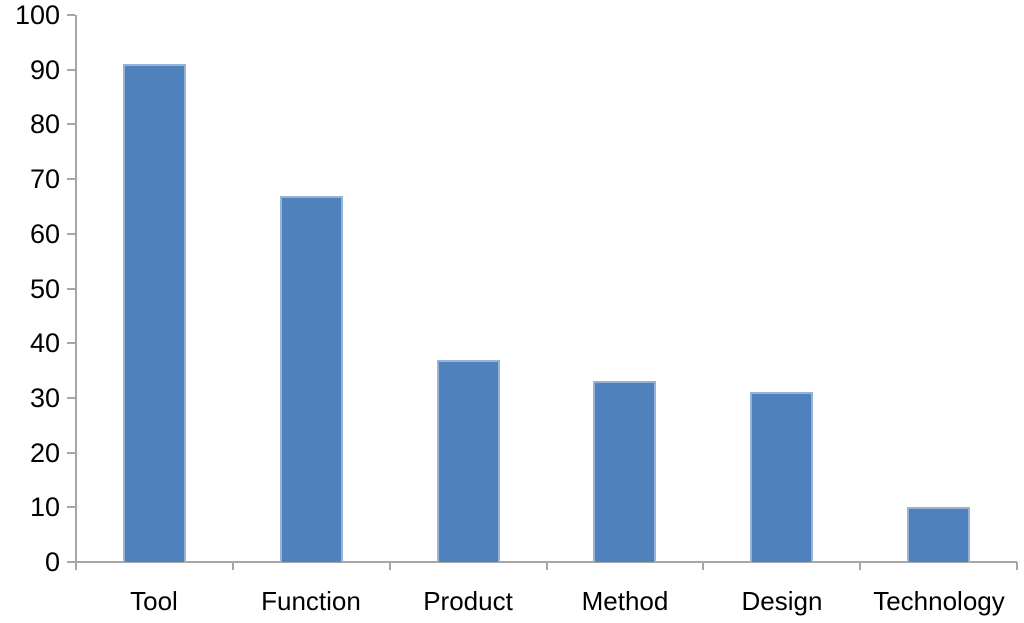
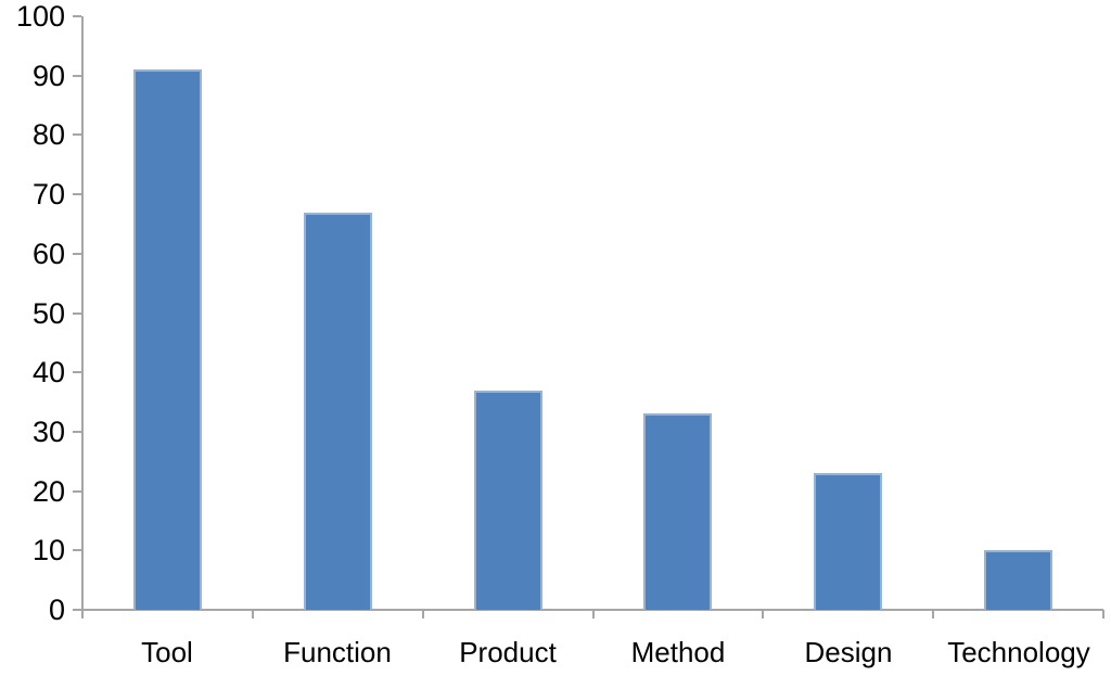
Design: 31 -> 23
